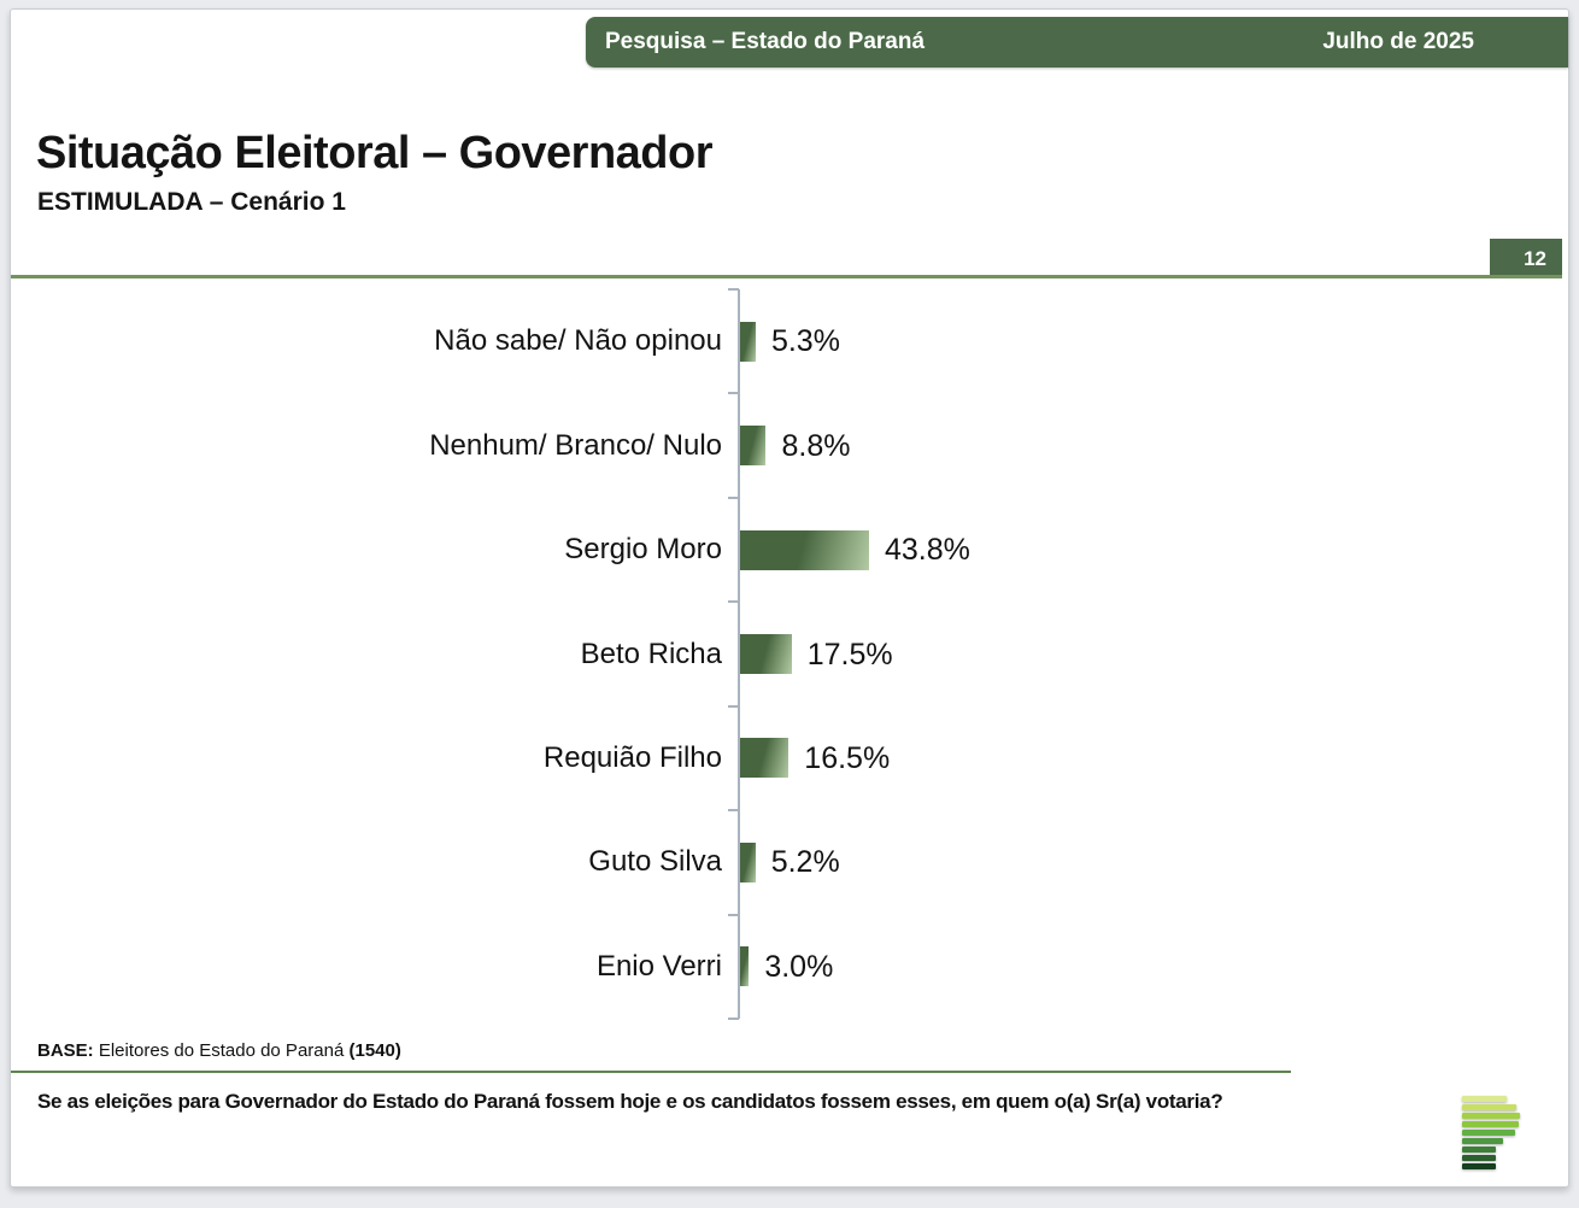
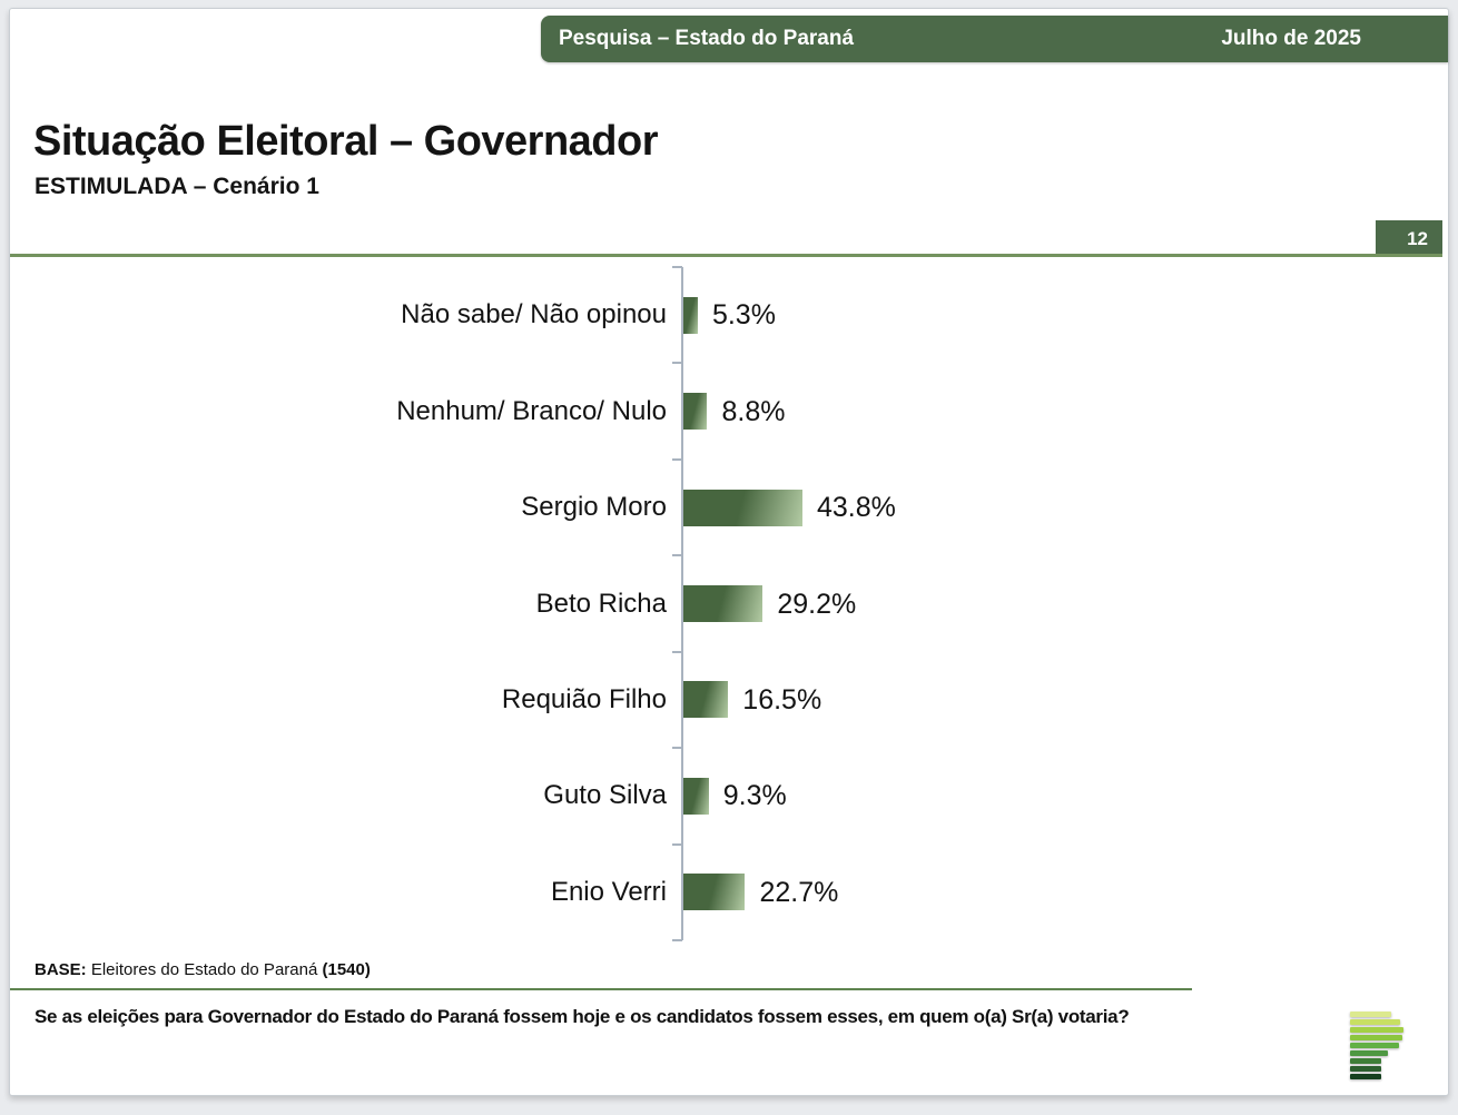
Beto Richa: 17.5% -> 29.2%
Guto Silva: 5.2% -> 9.3%
Enio Verri: 3.0% -> 22.7%
